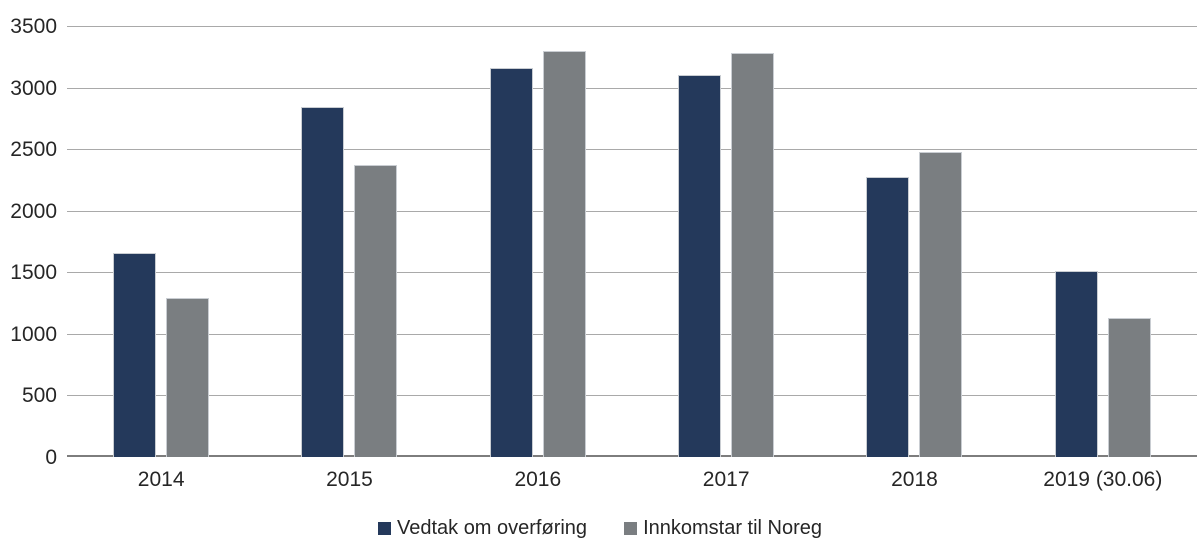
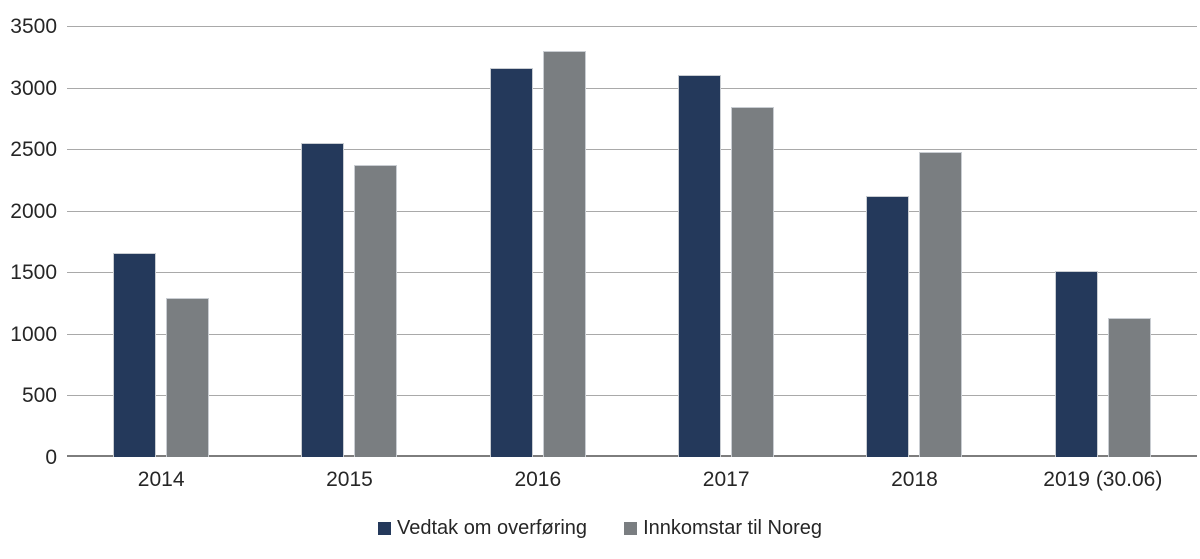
Vedtak om overføring/2015: 2840 -> 2550
Innkomstar til Noreg/2017: 3280 -> 2840
Vedtak om overføring/2018: 2270 -> 2120
